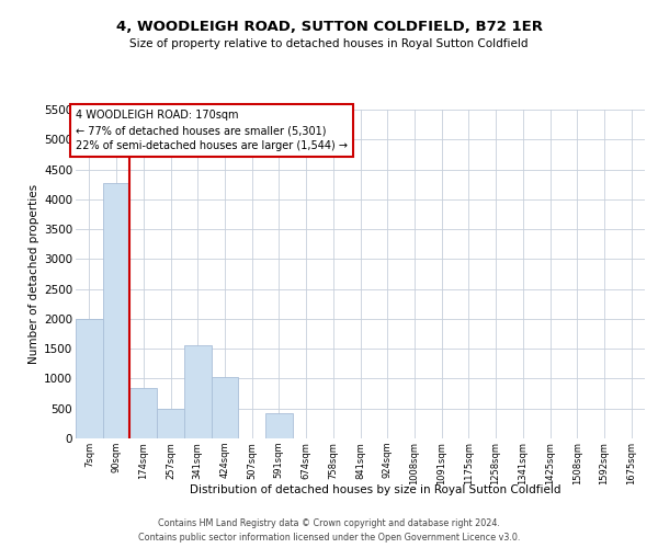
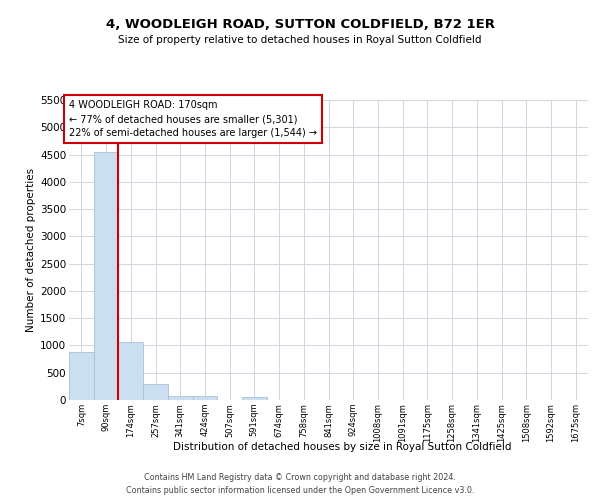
7sqm: 2000 -> 880
90sqm: 4280 -> 4540
174sqm: 840 -> 1060
257sqm: 500 -> 290
341sqm: 1560 -> 80
424sqm: 1020 -> 60
591sqm: 420 -> 60
